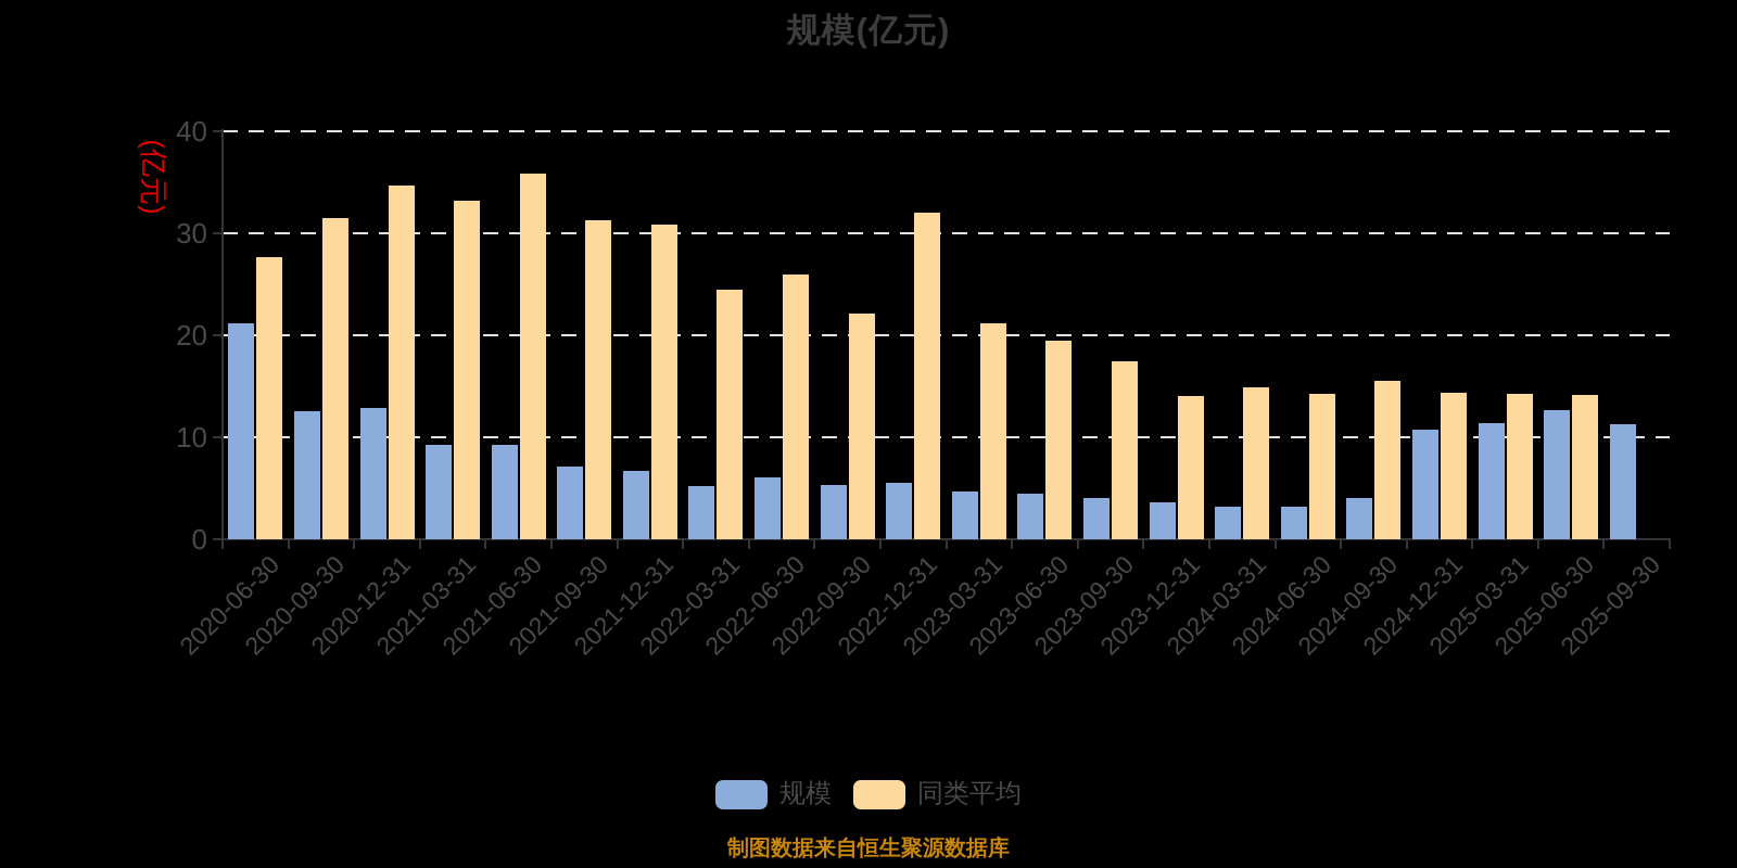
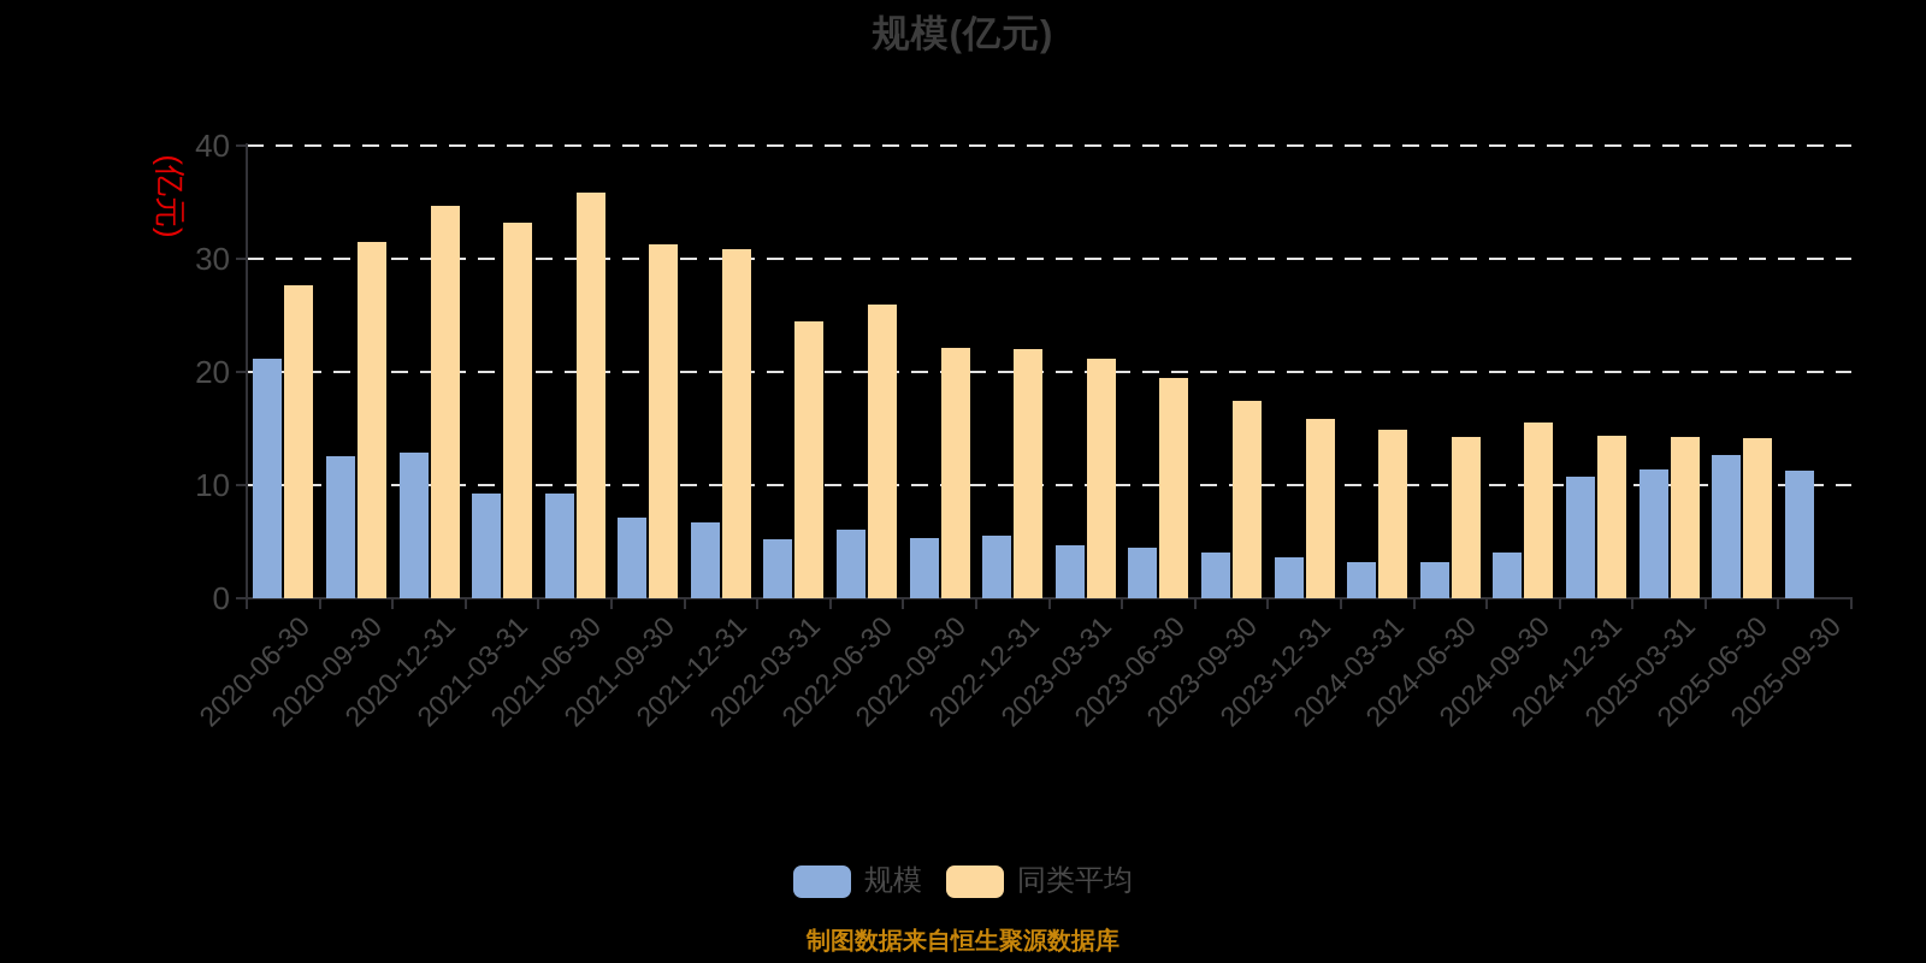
同类平均/2022-12-31: 32 -> 22
同类平均/2023-12-31: 14 -> 16
